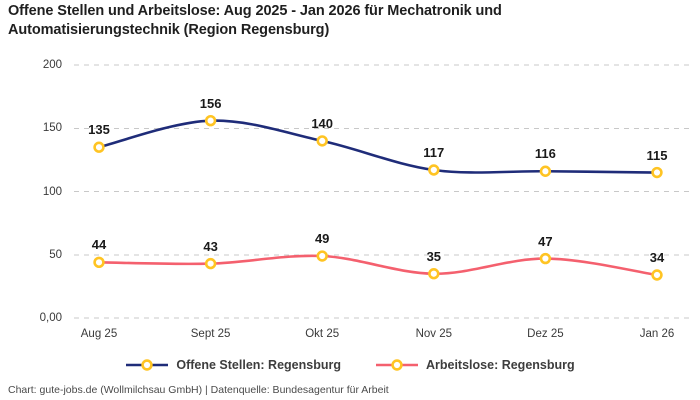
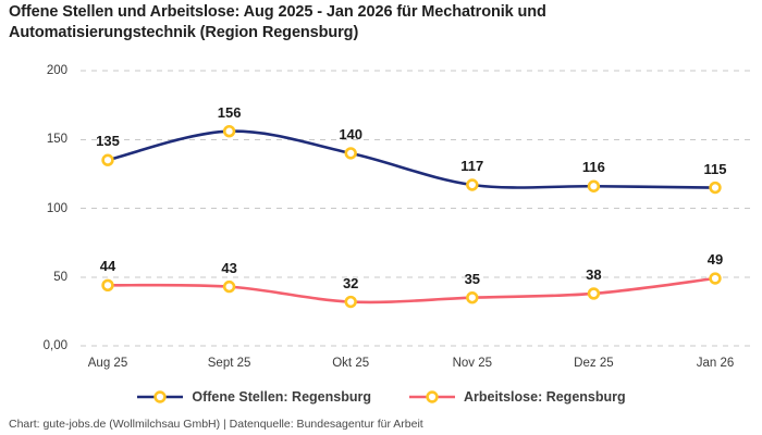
Arbeitslose: Regensburg/Okt 25: 49 -> 32
Arbeitslose: Regensburg/Dez 25: 47 -> 38
Arbeitslose: Regensburg/Jan 26: 34 -> 49
